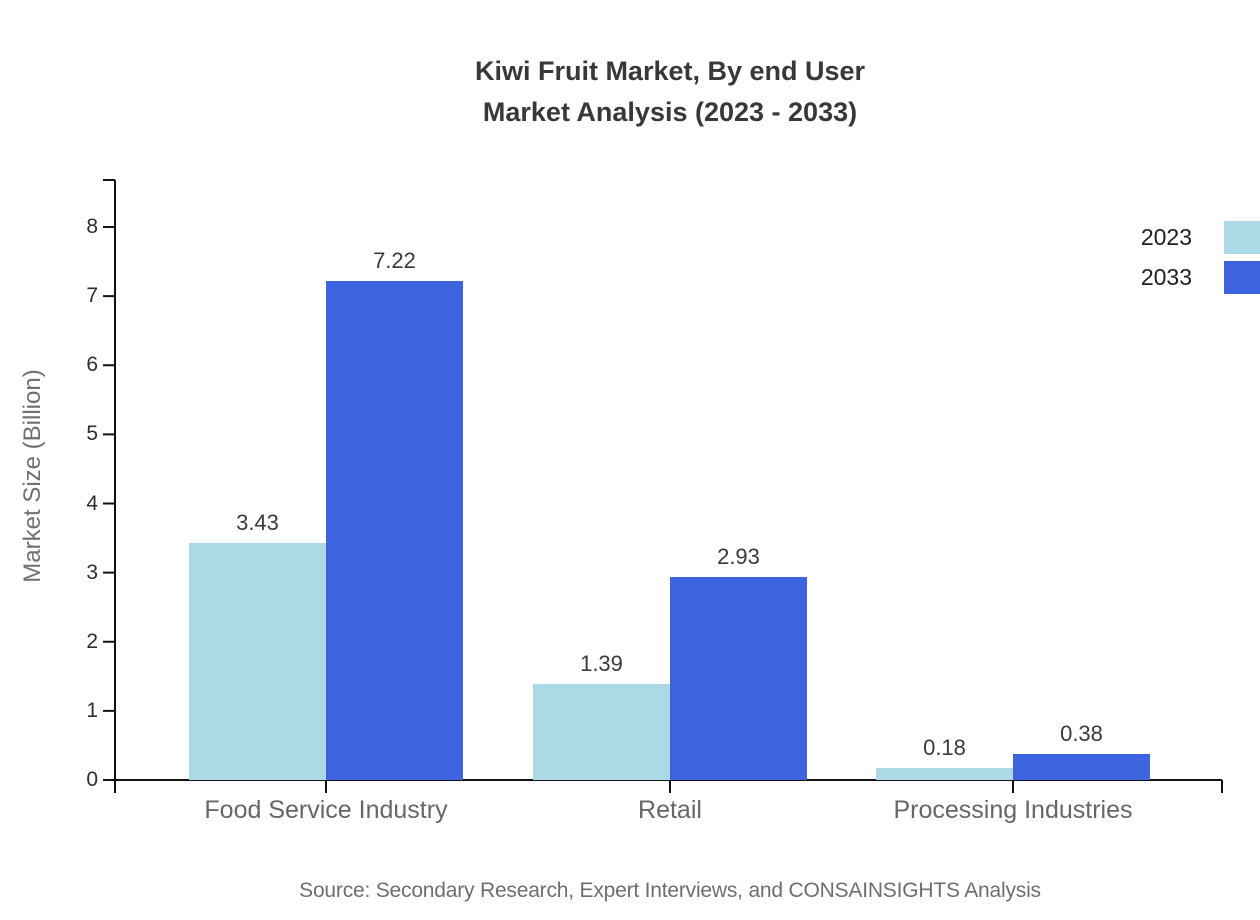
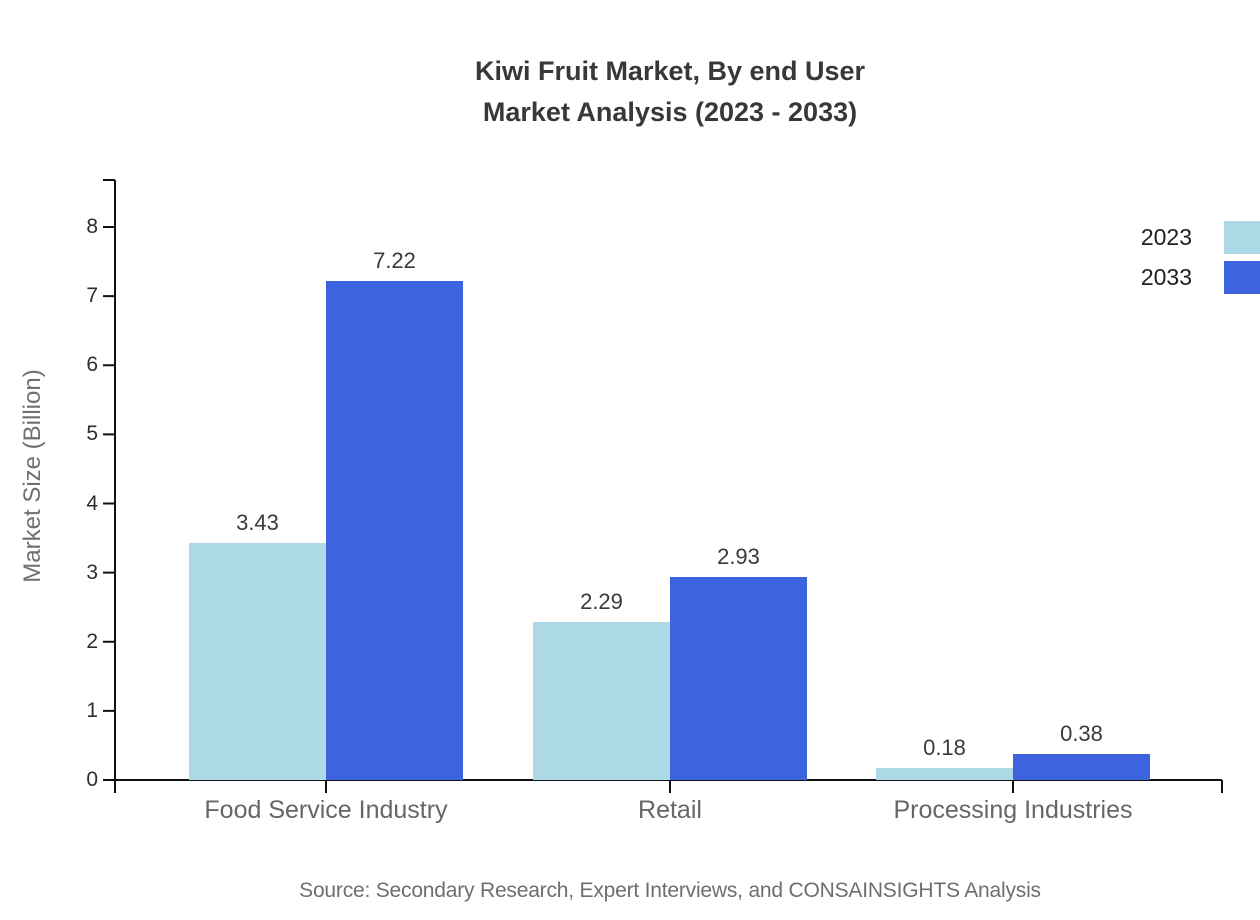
2023/Retail: 1.39 -> 2.29
